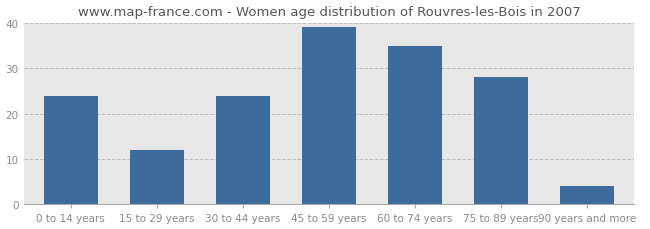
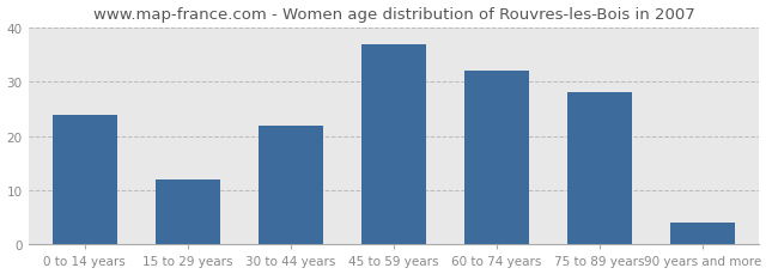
30 to 44 years: 24 -> 22
45 to 59 years: 39 -> 37
60 to 74 years: 35 -> 32
